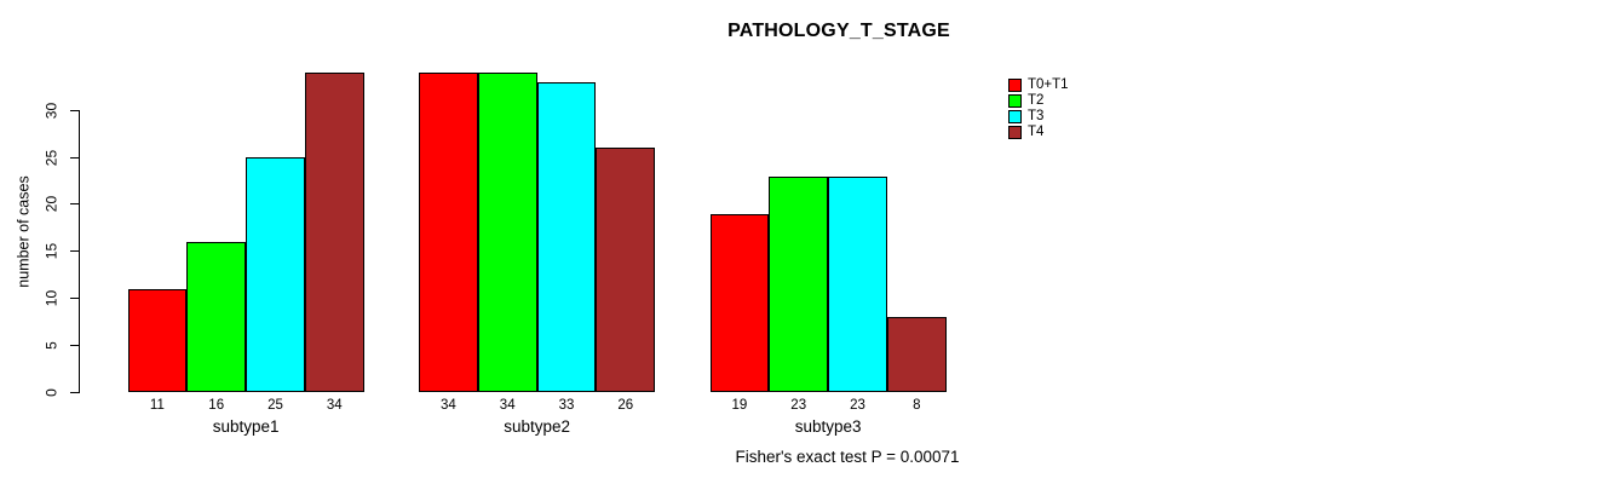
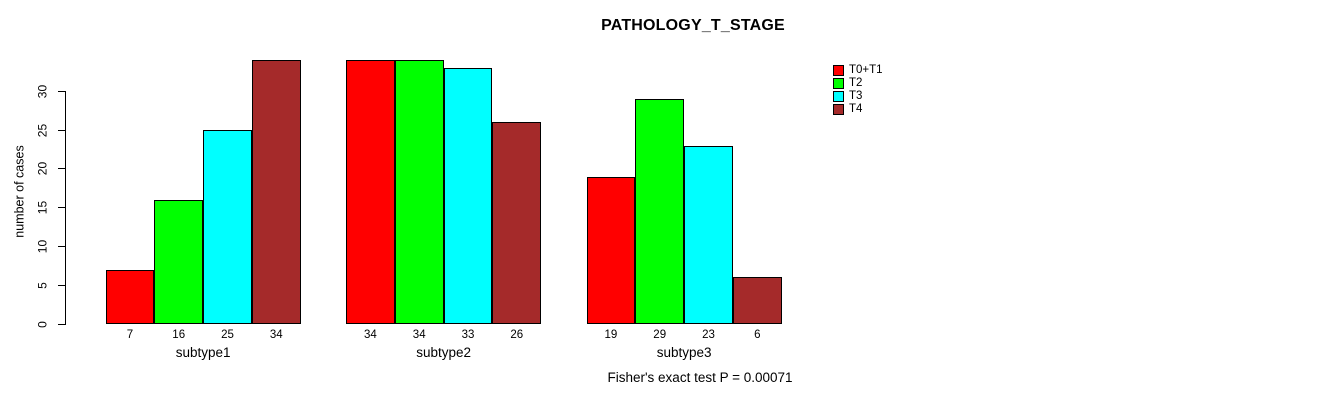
T0+T1/subtype1: 11 -> 7
T2/subtype3: 23 -> 29
T4/subtype3: 8 -> 6
